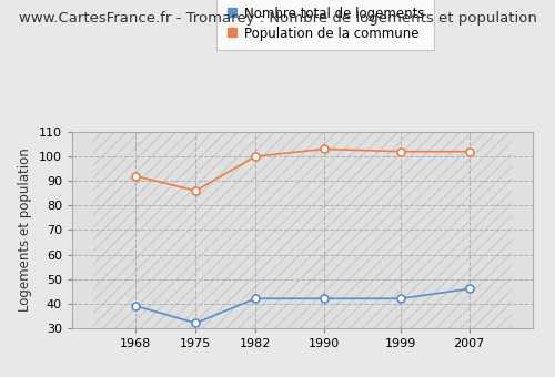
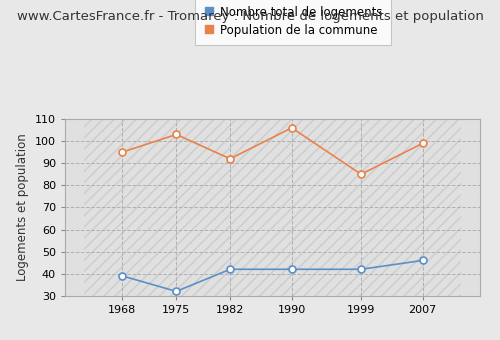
Population de la commune/1968: 92 -> 95
Population de la commune/1975: 86 -> 103
Population de la commune/1982: 100 -> 92
Population de la commune/1990: 103 -> 106
Population de la commune/1999: 102 -> 85
Population de la commune/2007: 102 -> 99
